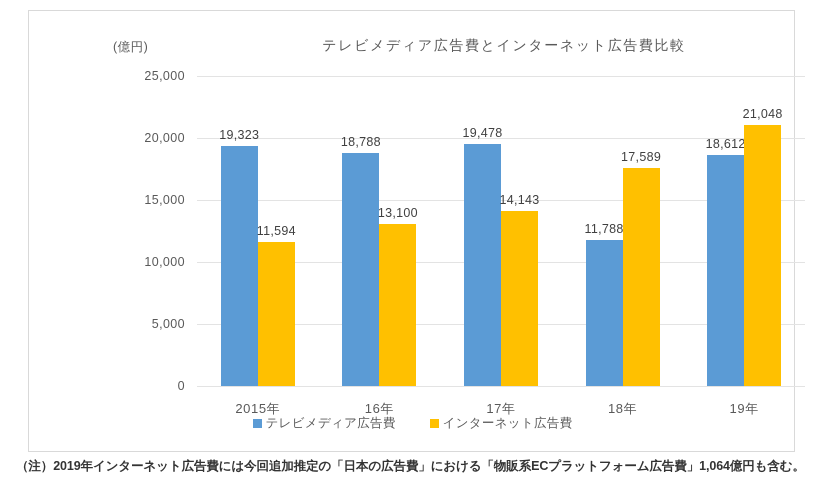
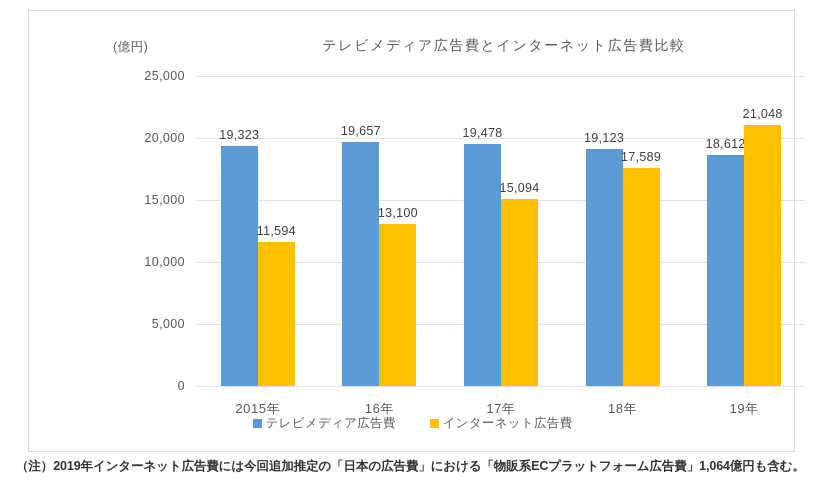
テレビメディア広告費/16年: 18,788 -> 19,657
インターネット広告費/17年: 14,143 -> 15,094
テレビメディア広告費/18年: 11,788 -> 19,123
